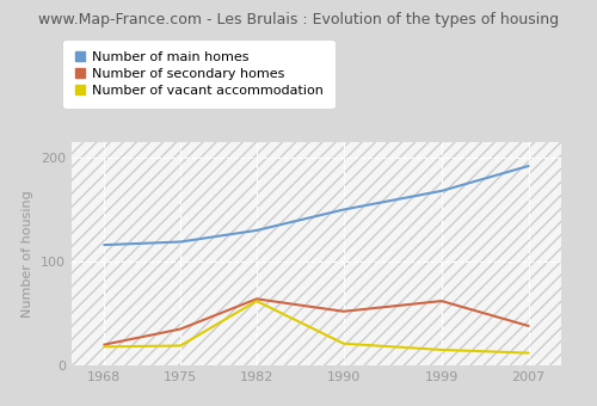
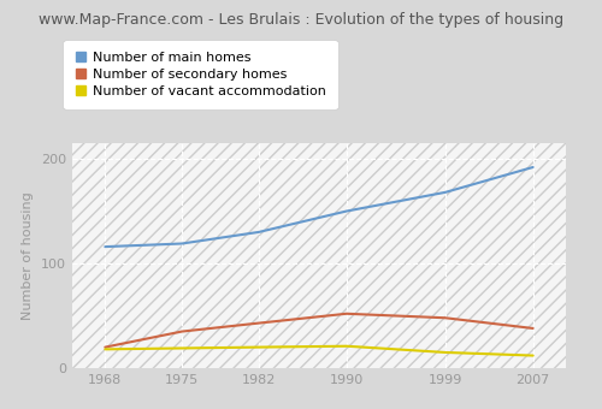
Number of secondary homes/1982: 64 -> 43
Number of vacant accommodation/1982: 62 -> 20
Number of secondary homes/1999: 62 -> 48
